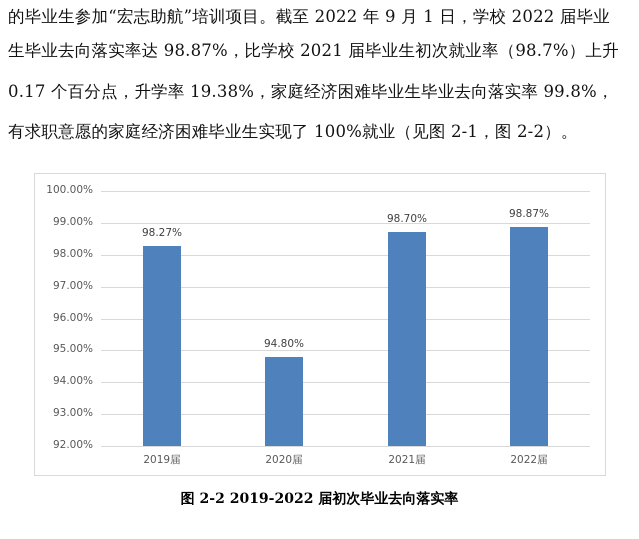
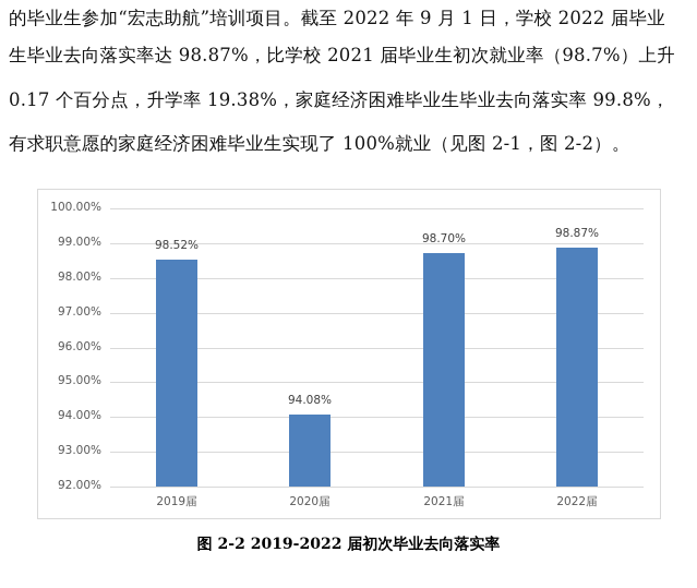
2019届: 98.27% -> 98.52%
2020届: 94.80% -> 94.08%
